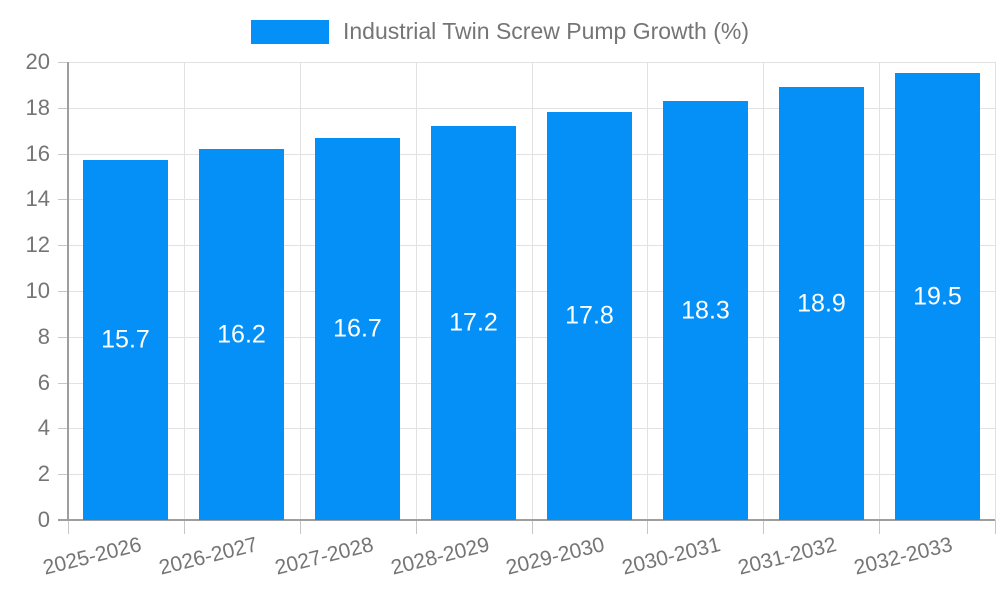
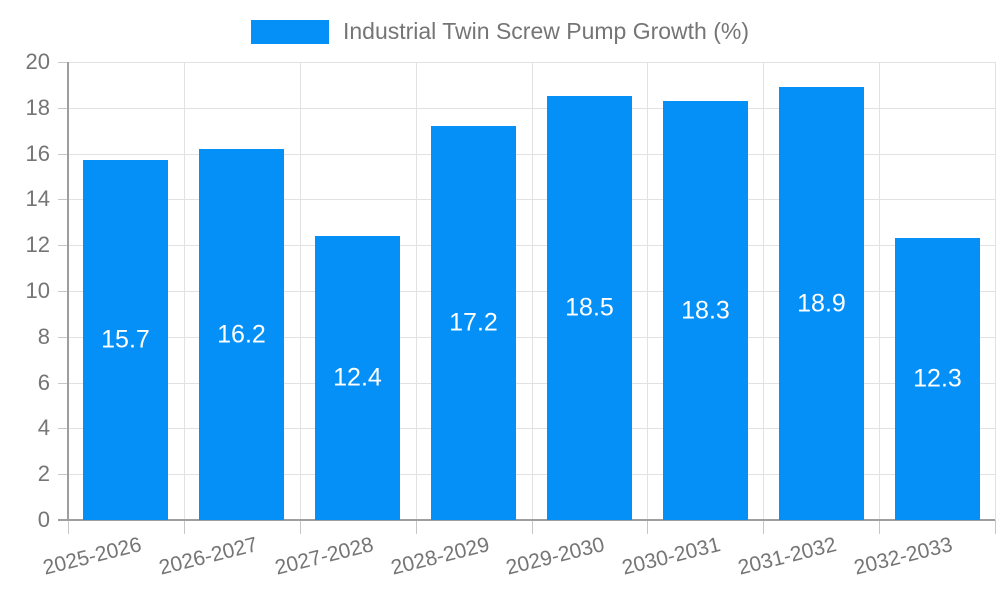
2027-2028: 16.7 -> 12.4
2029-2030: 17.8 -> 18.5
2032-2033: 19.5 -> 12.3
